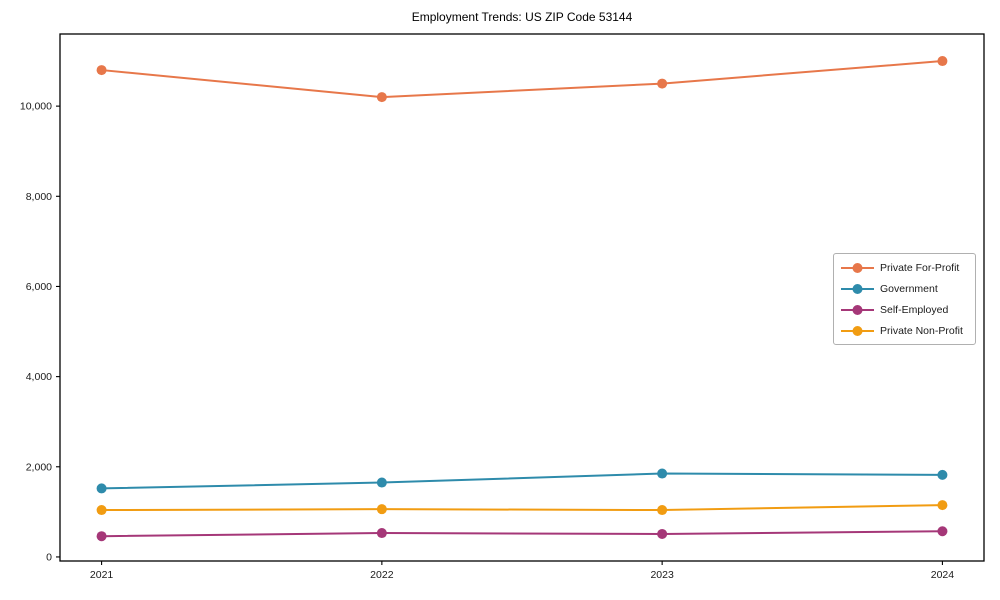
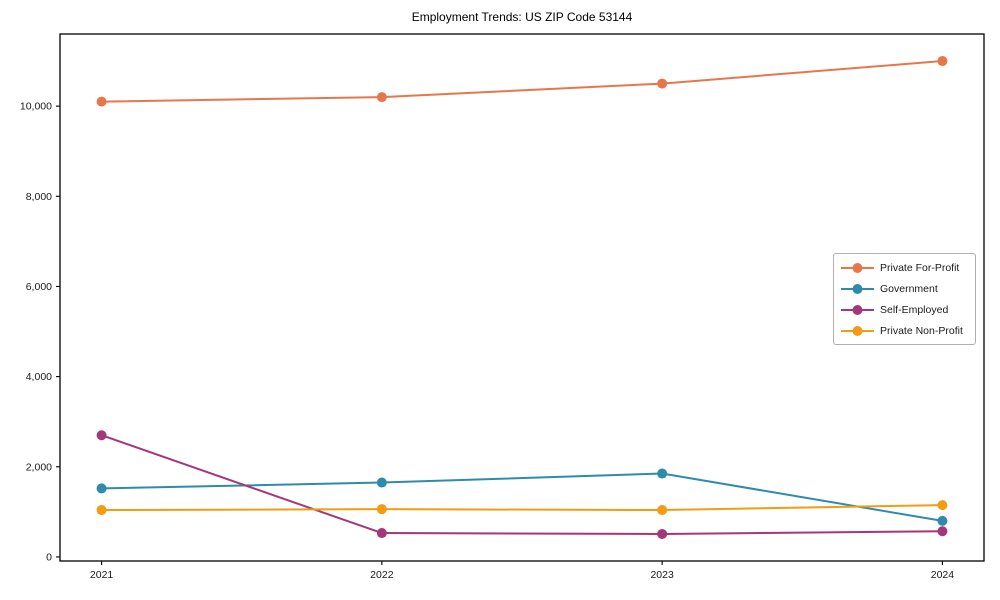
Private For-Profit/2021: 10800 -> 10100
Self-Employed/2021: 500 -> 2700
Government/2024: 1800 -> 800
